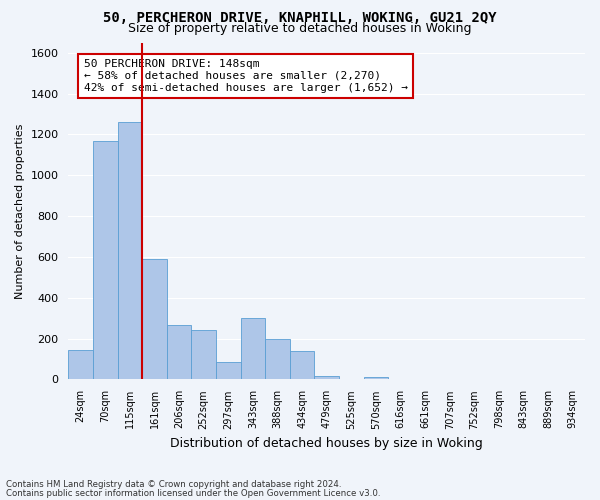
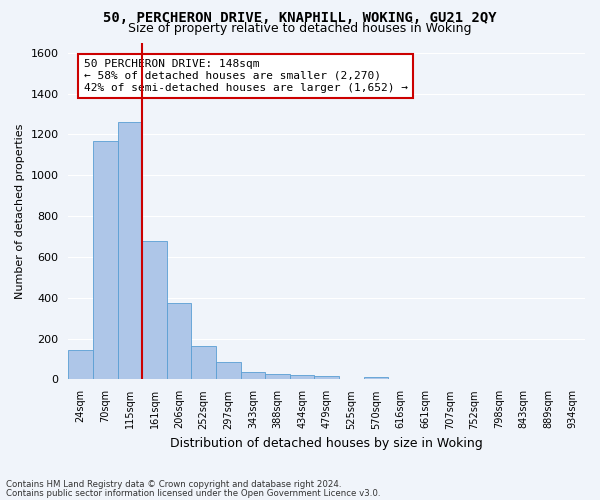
161sqm: 590 -> 680
206sqm: 265 -> 375
252sqm: 240 -> 165
343sqm: 300 -> 38
388sqm: 200 -> 28
434sqm: 140 -> 20
